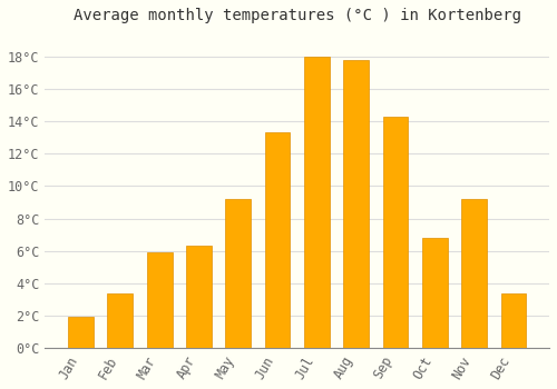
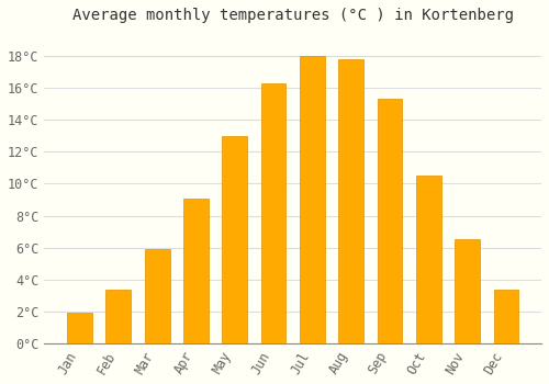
Apr: 6.3°C -> 9.1°C
May: 9.2°C -> 13.0°C
Jun: 13.3°C -> 16.3°C
Sep: 14.3°C -> 15.3°C
Oct: 6.8°C -> 10.5°C
Nov: 9.2°C -> 6.5°C
